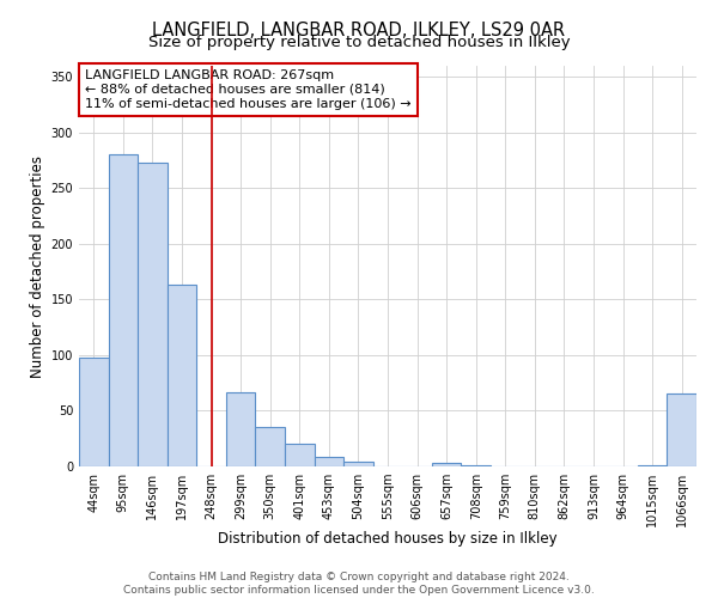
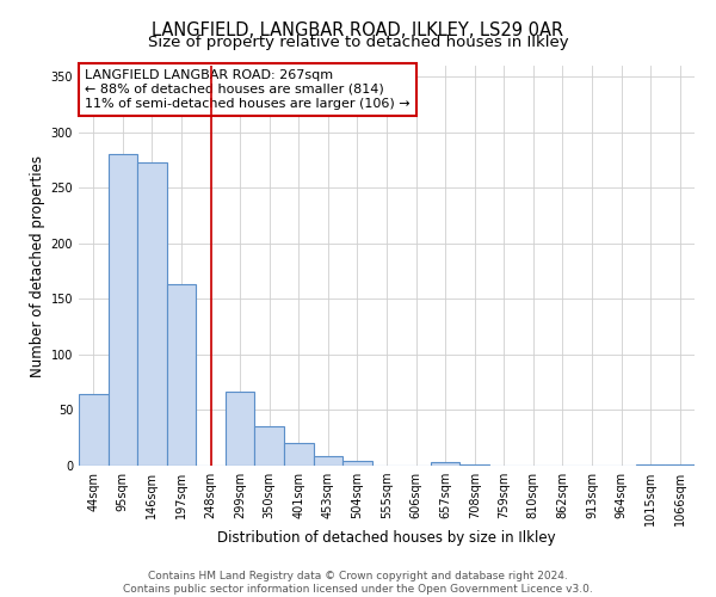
44sqm: 98 -> 65
1066sqm: 66 -> 1
